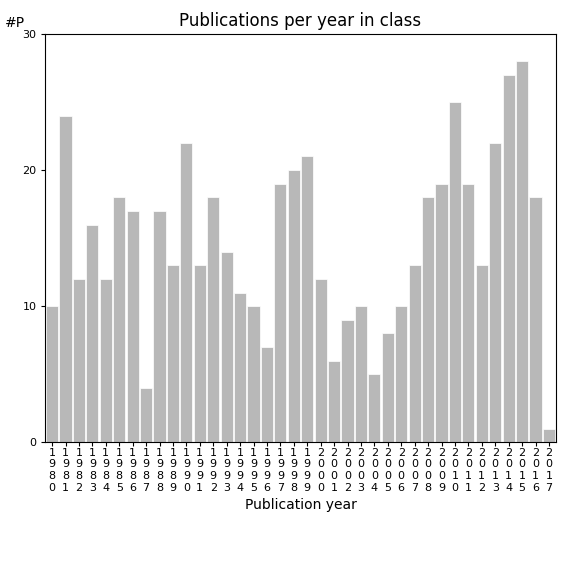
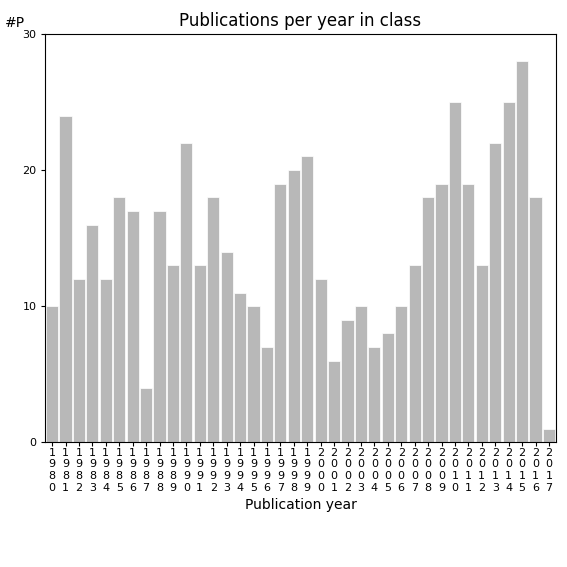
2 0 0 4: 5 -> 7
2 0 1 4: 27 -> 25
